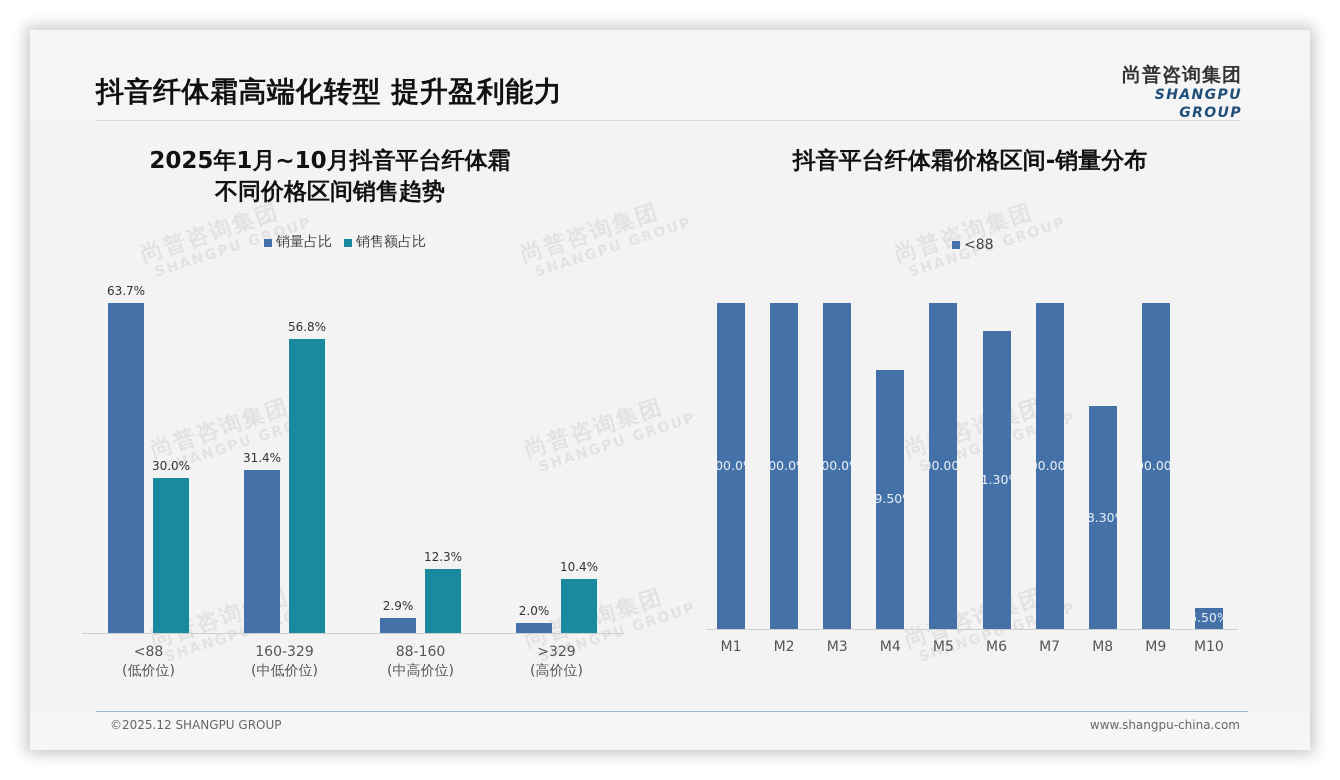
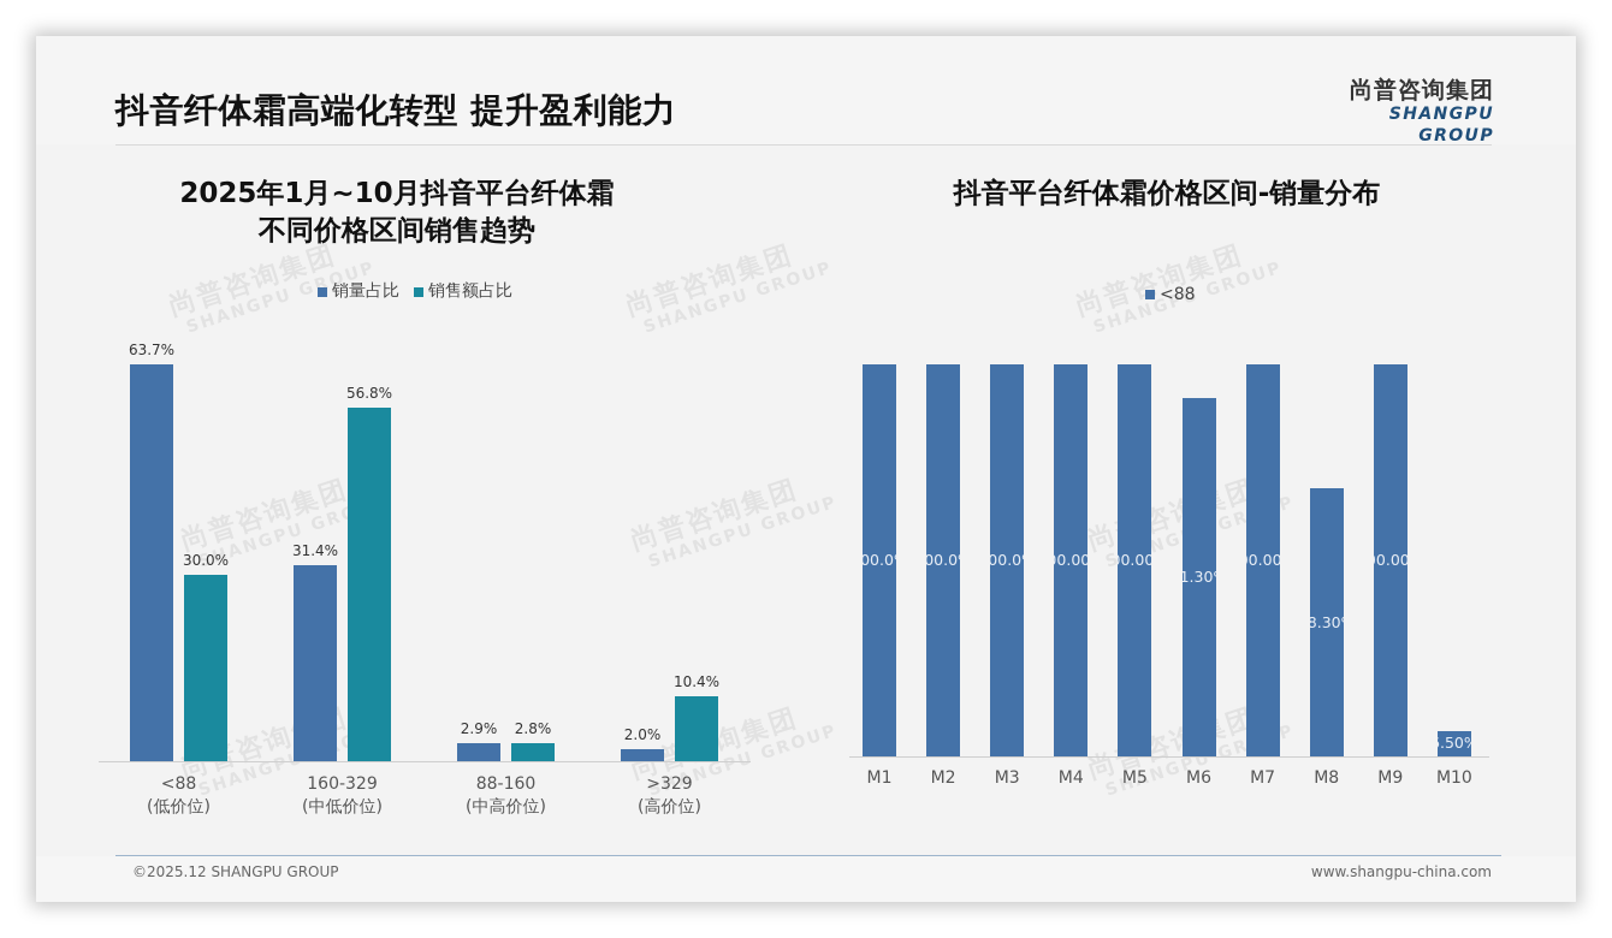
2025年1月~10月抖音平台纤体霜不同价格区间销售趋势/销售额占比/88-160: 12.3% -> 2.8%
抖音平台纤体霜价格区间-销量分布/M4: 79.50% -> 100.00%
